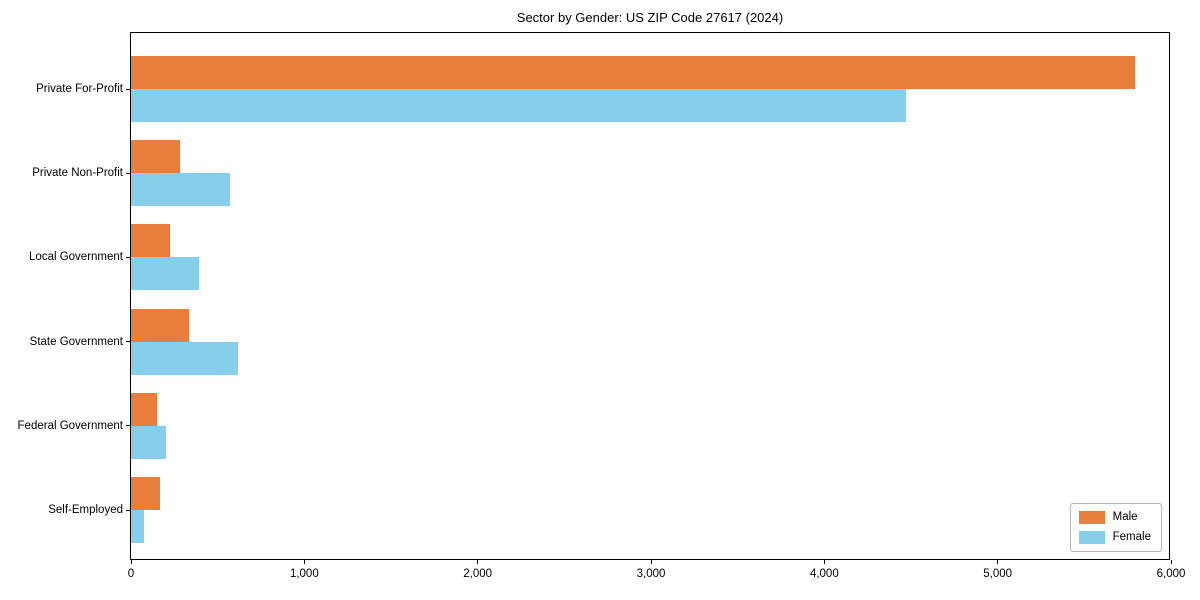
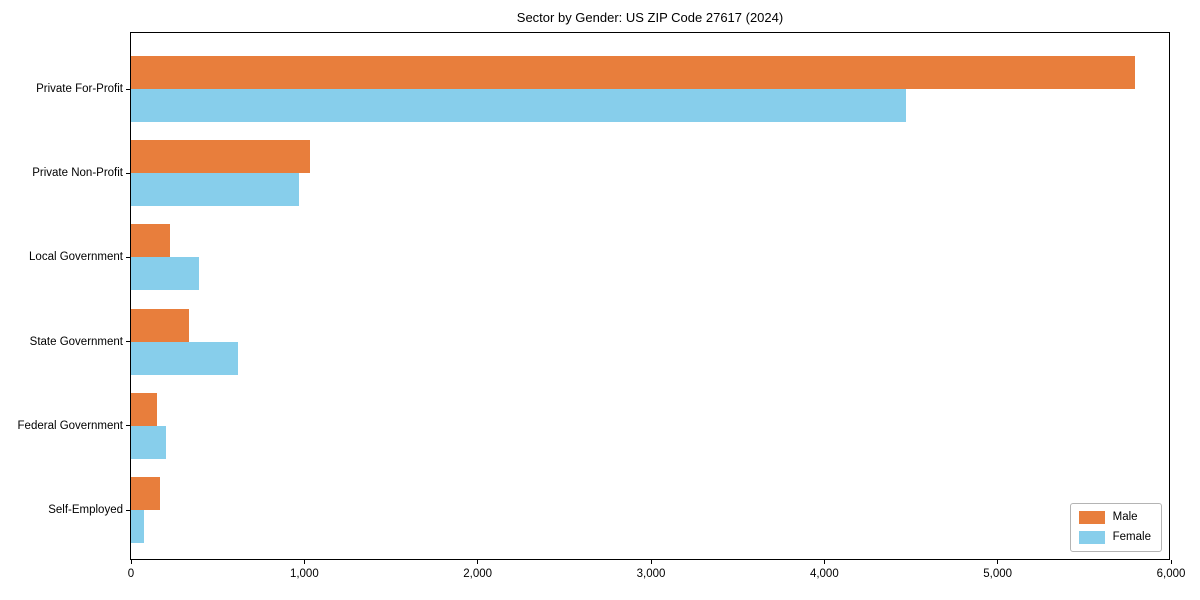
Male/Private Non-Profit: 280 -> 1030
Female/Private Non-Profit: 570 -> 970
